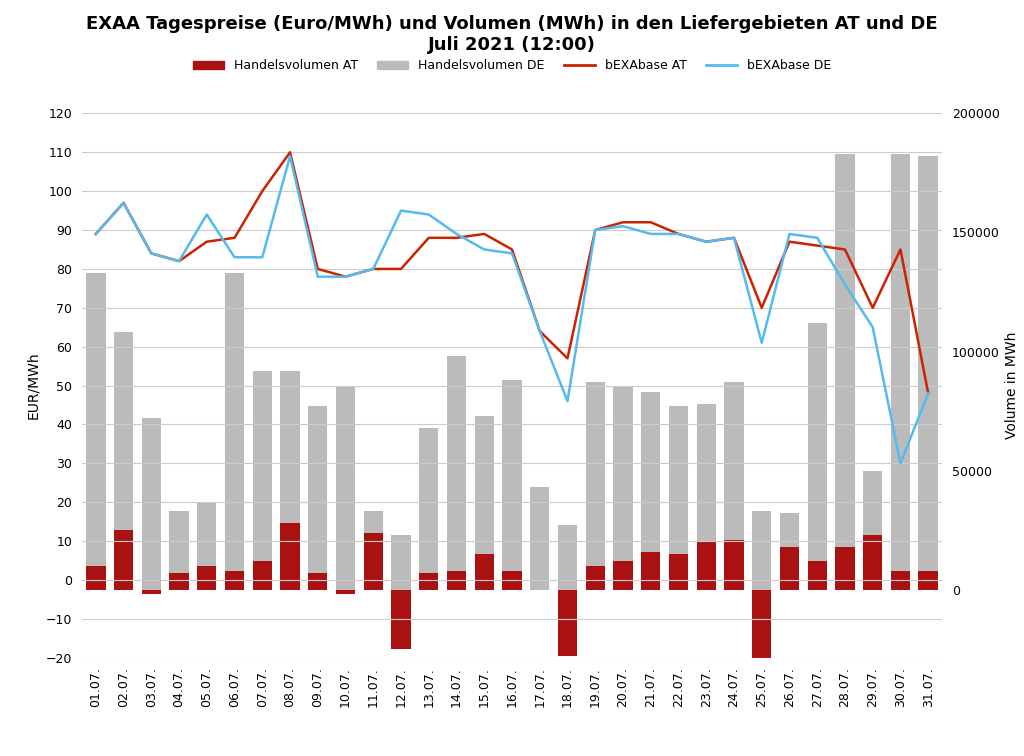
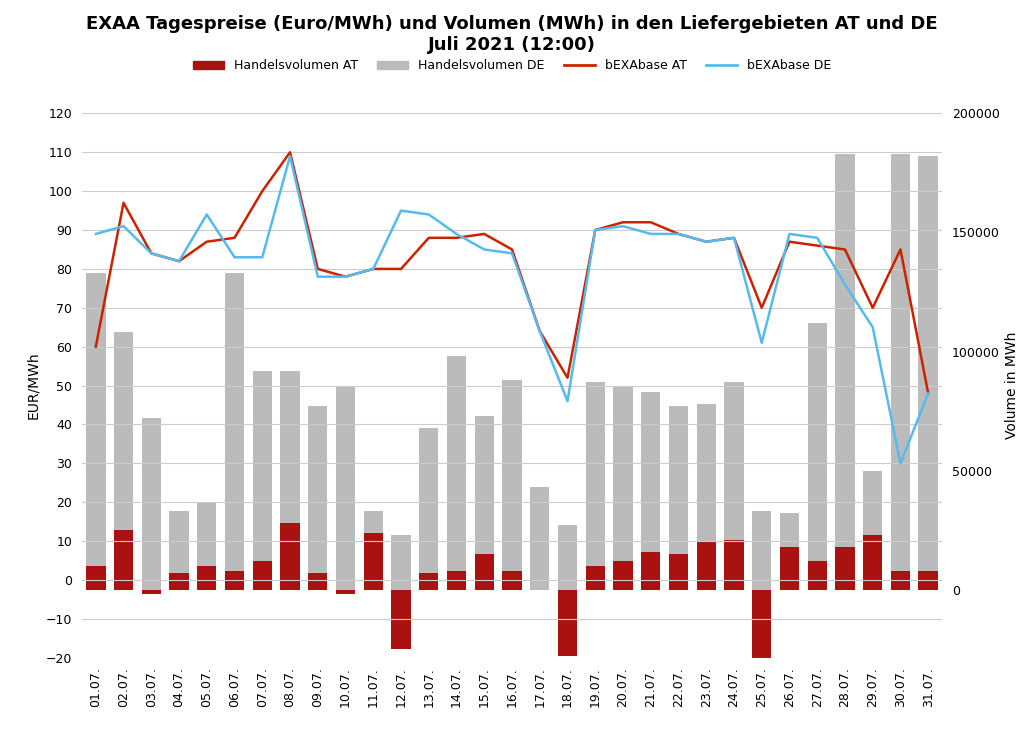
bEXAbase AT/01.07.: 89 -> 60
bEXAbase DE/02.07.: 97 -> 91
bEXAbase AT/18.07.: 57 -> 52
